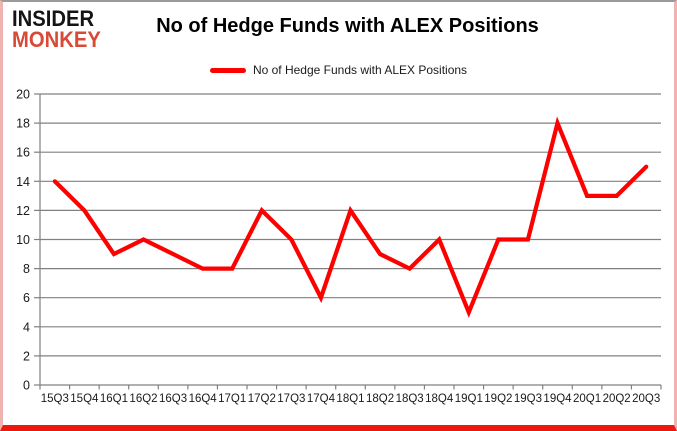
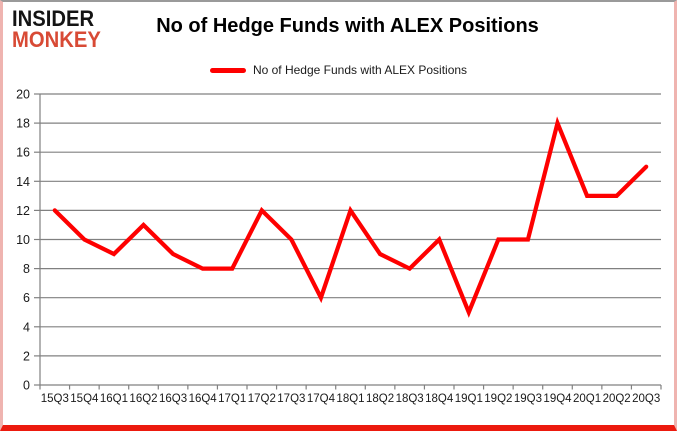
15Q3: 14 -> 12
15Q4: 12 -> 10
16Q2: 10 -> 11
